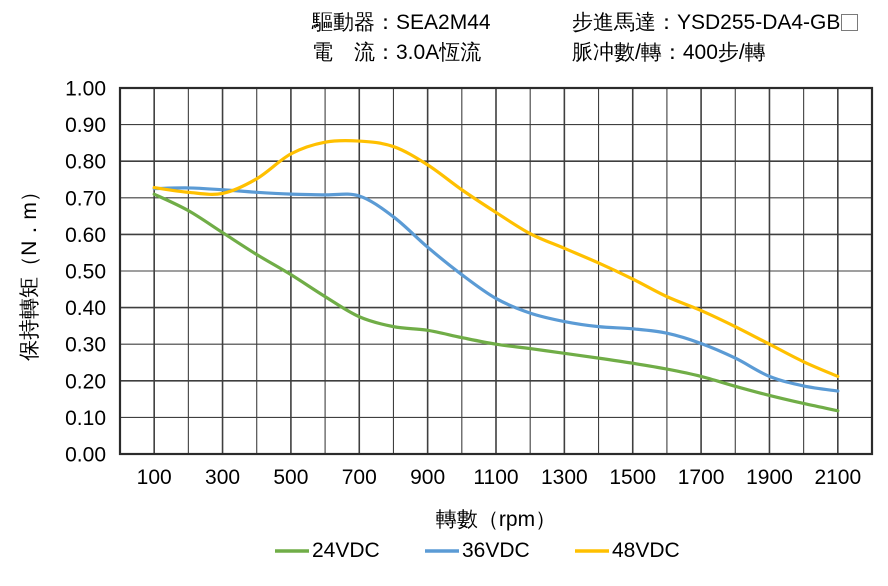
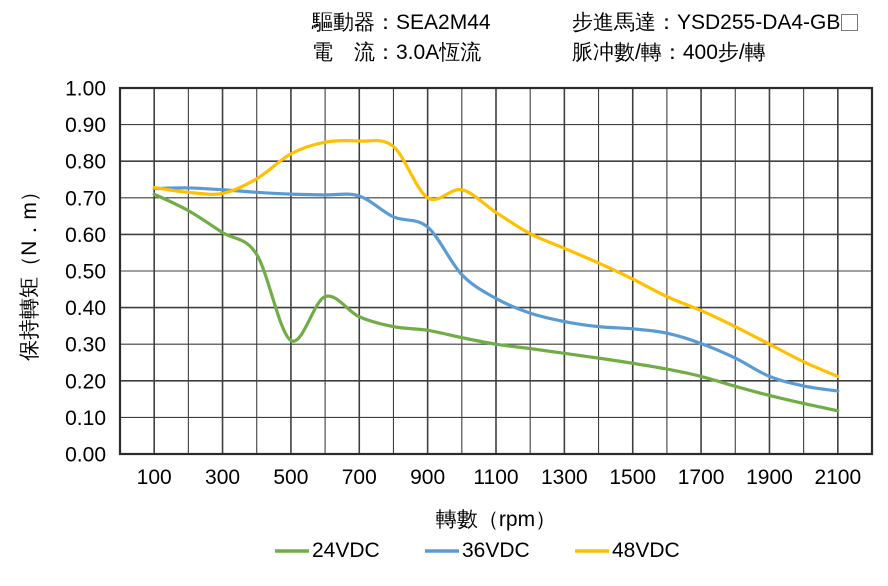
24VDC/500: 0.49 -> 0.31
36VDC/900: 0.56 -> 0.62
48VDC/900: 0.79 -> 0.70
